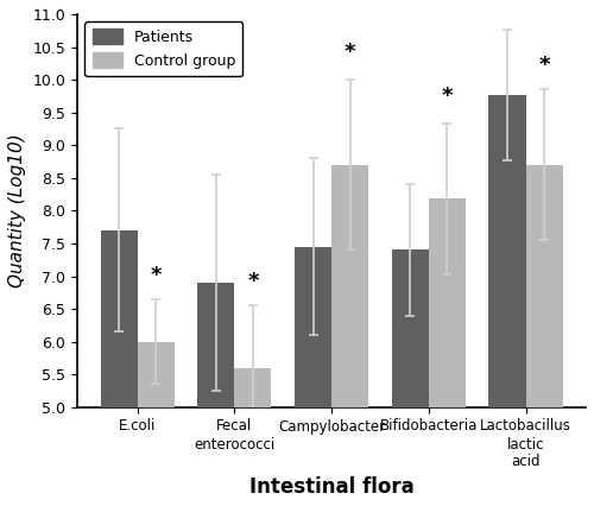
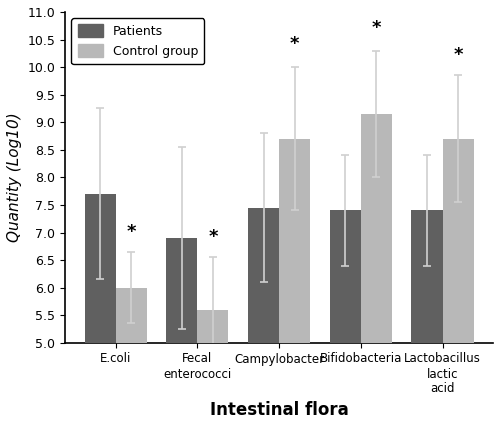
Control group/Bifidobacteria: 8.18 -> 9.15
Patients/Lactobacillus lactic acid: 9.76 -> 7.40
